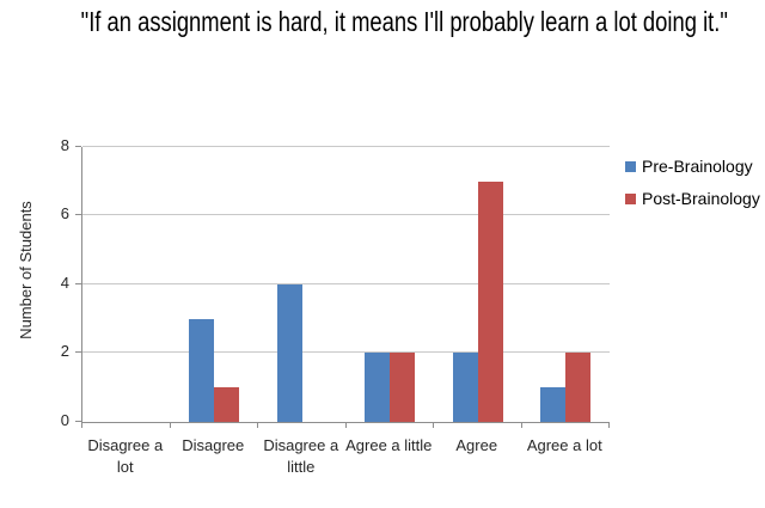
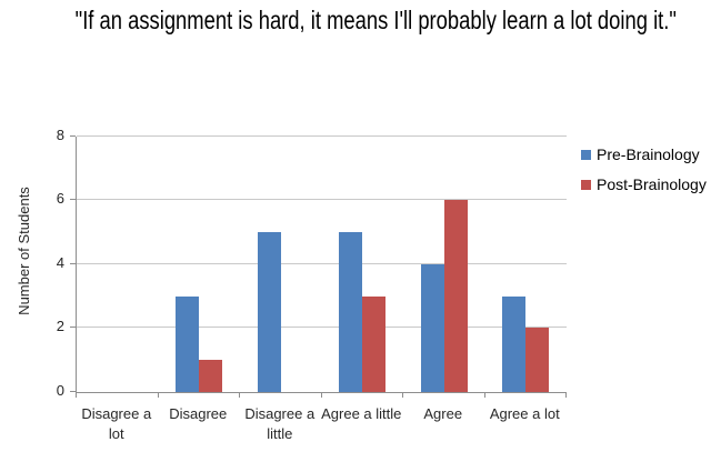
Pre-Brainology/Disagree a little: 4 -> 5
Pre-Brainology/Agree a little: 2 -> 5
Post-Brainology/Agree a little: 2 -> 3
Pre-Brainology/Agree: 2 -> 4
Post-Brainology/Agree: 7 -> 6
Pre-Brainology/Agree a lot: 1 -> 3
